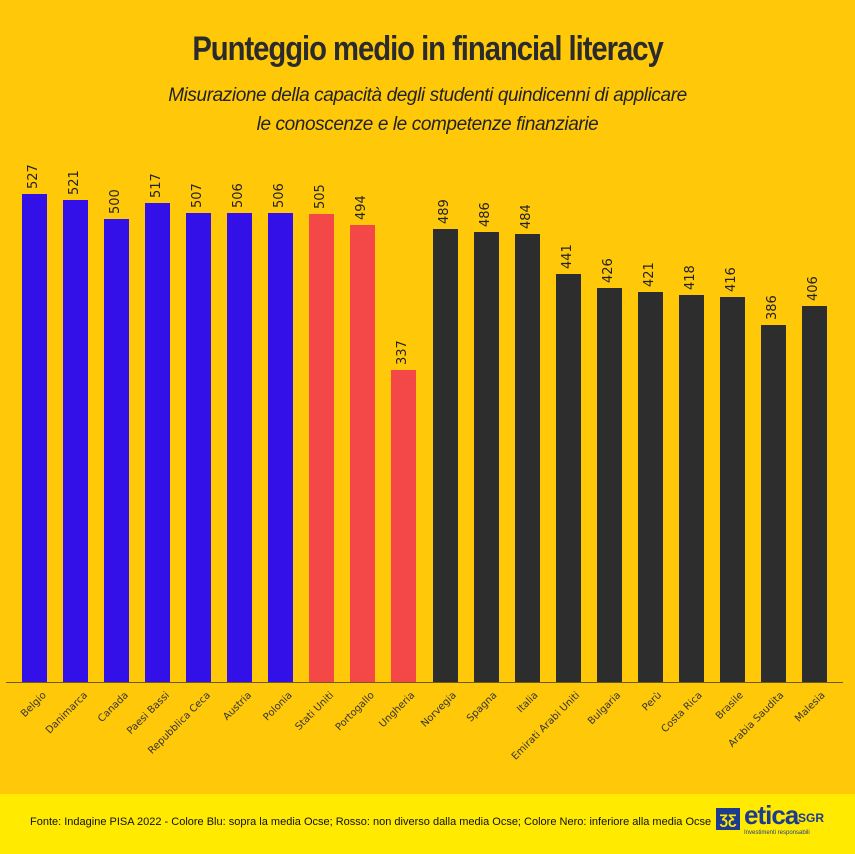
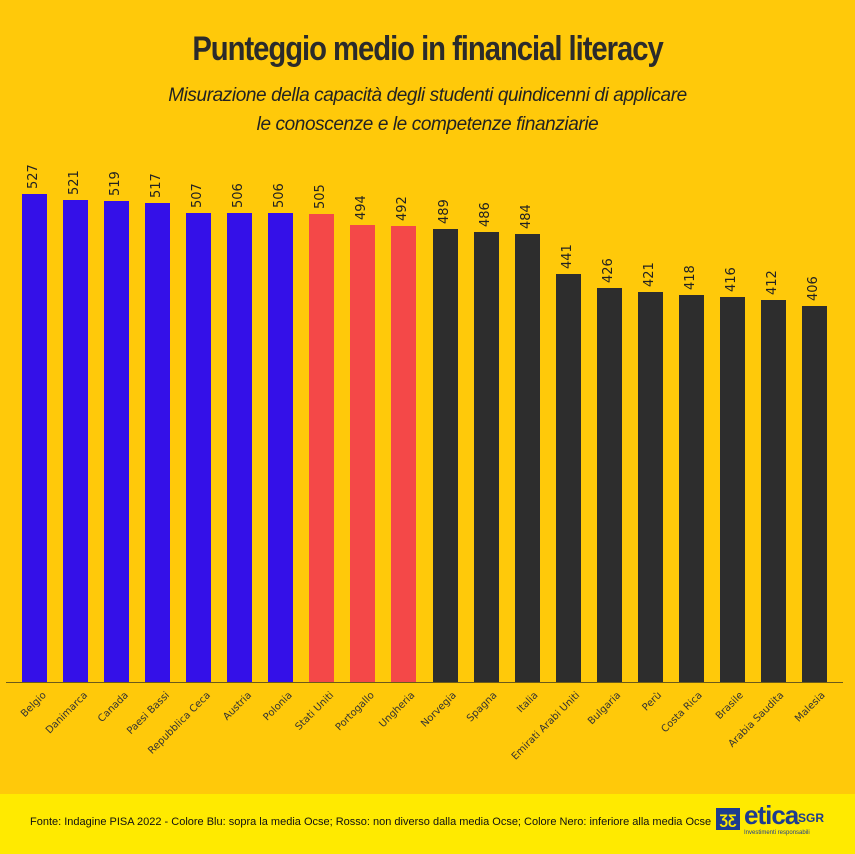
Canada: 500 -> 519
Ungheria: 337 -> 492
Arabia Saudita: 386 -> 412
